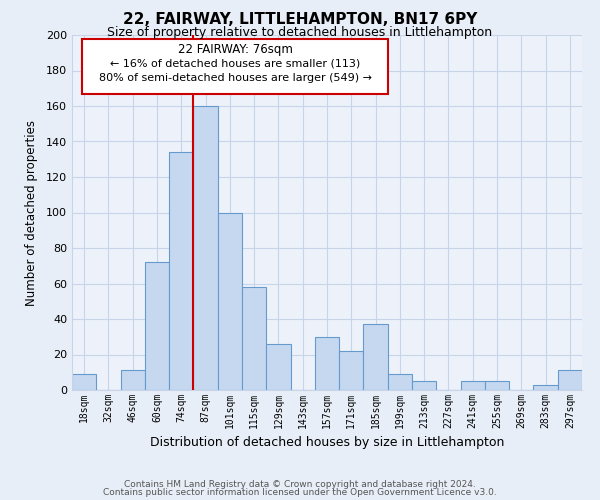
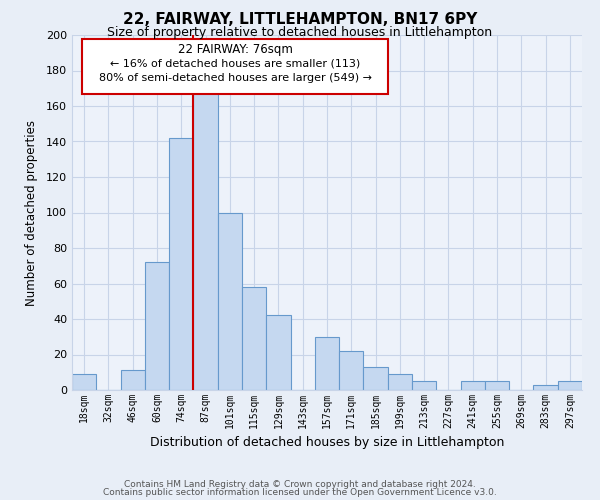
74sqm: 134 -> 142
87sqm: 160 -> 168
129sqm: 26 -> 42
185sqm: 37 -> 13
297sqm: 11 -> 5
